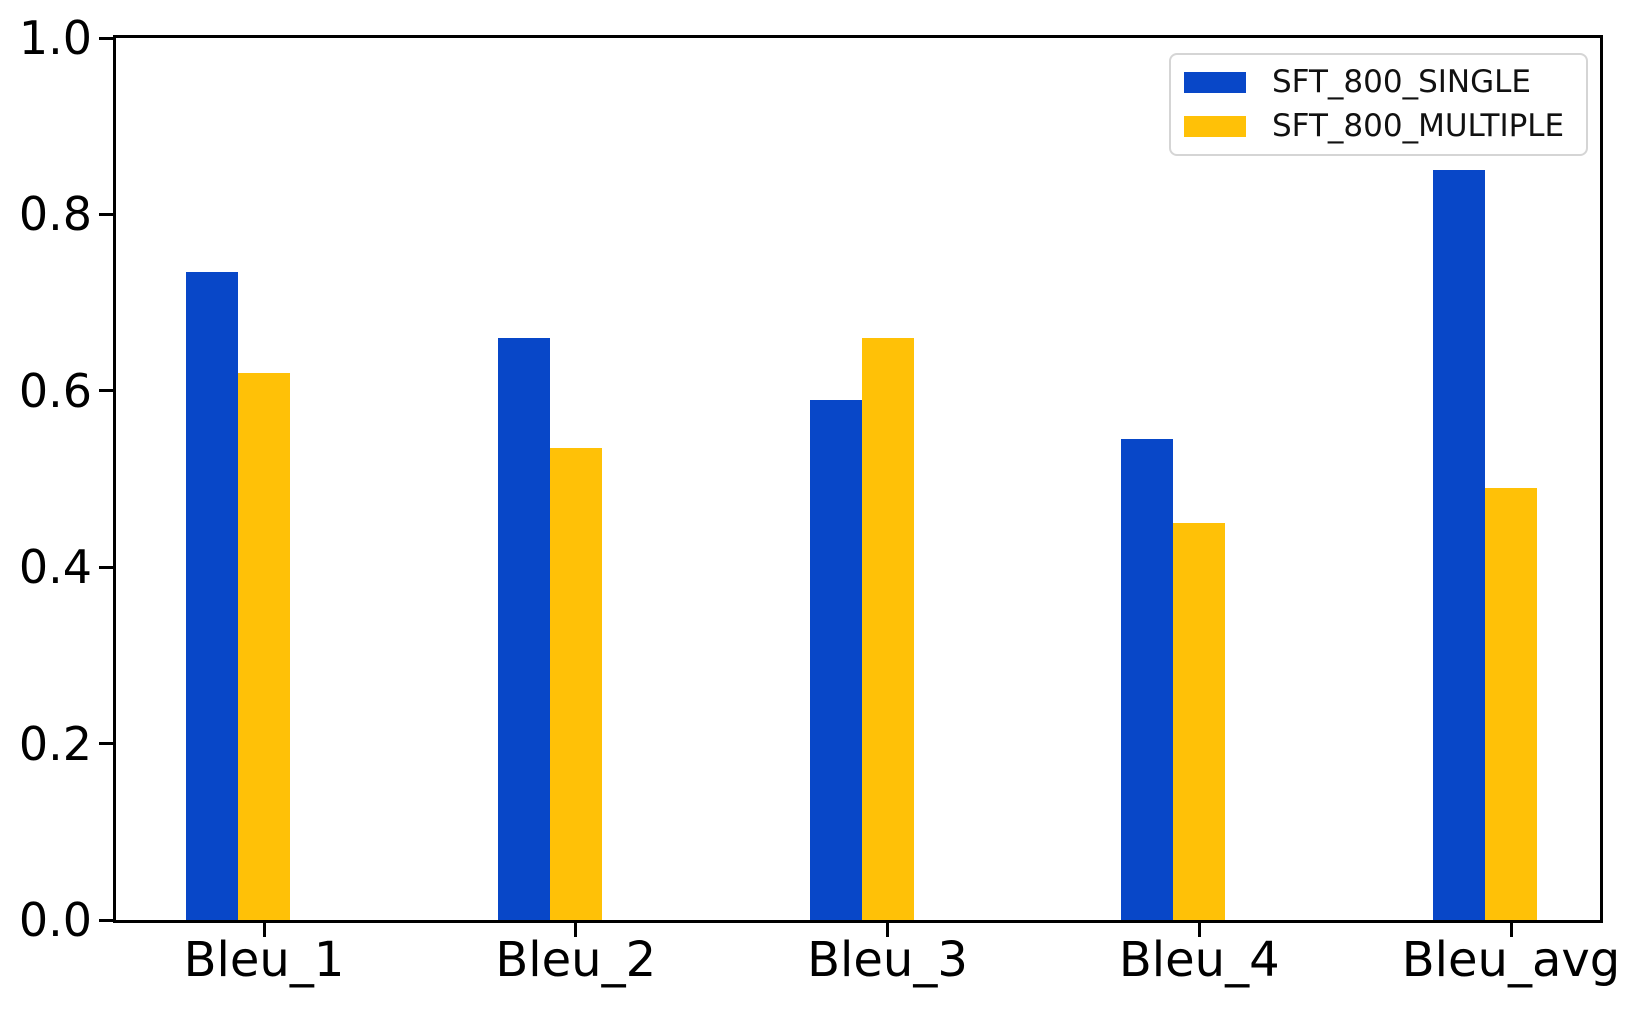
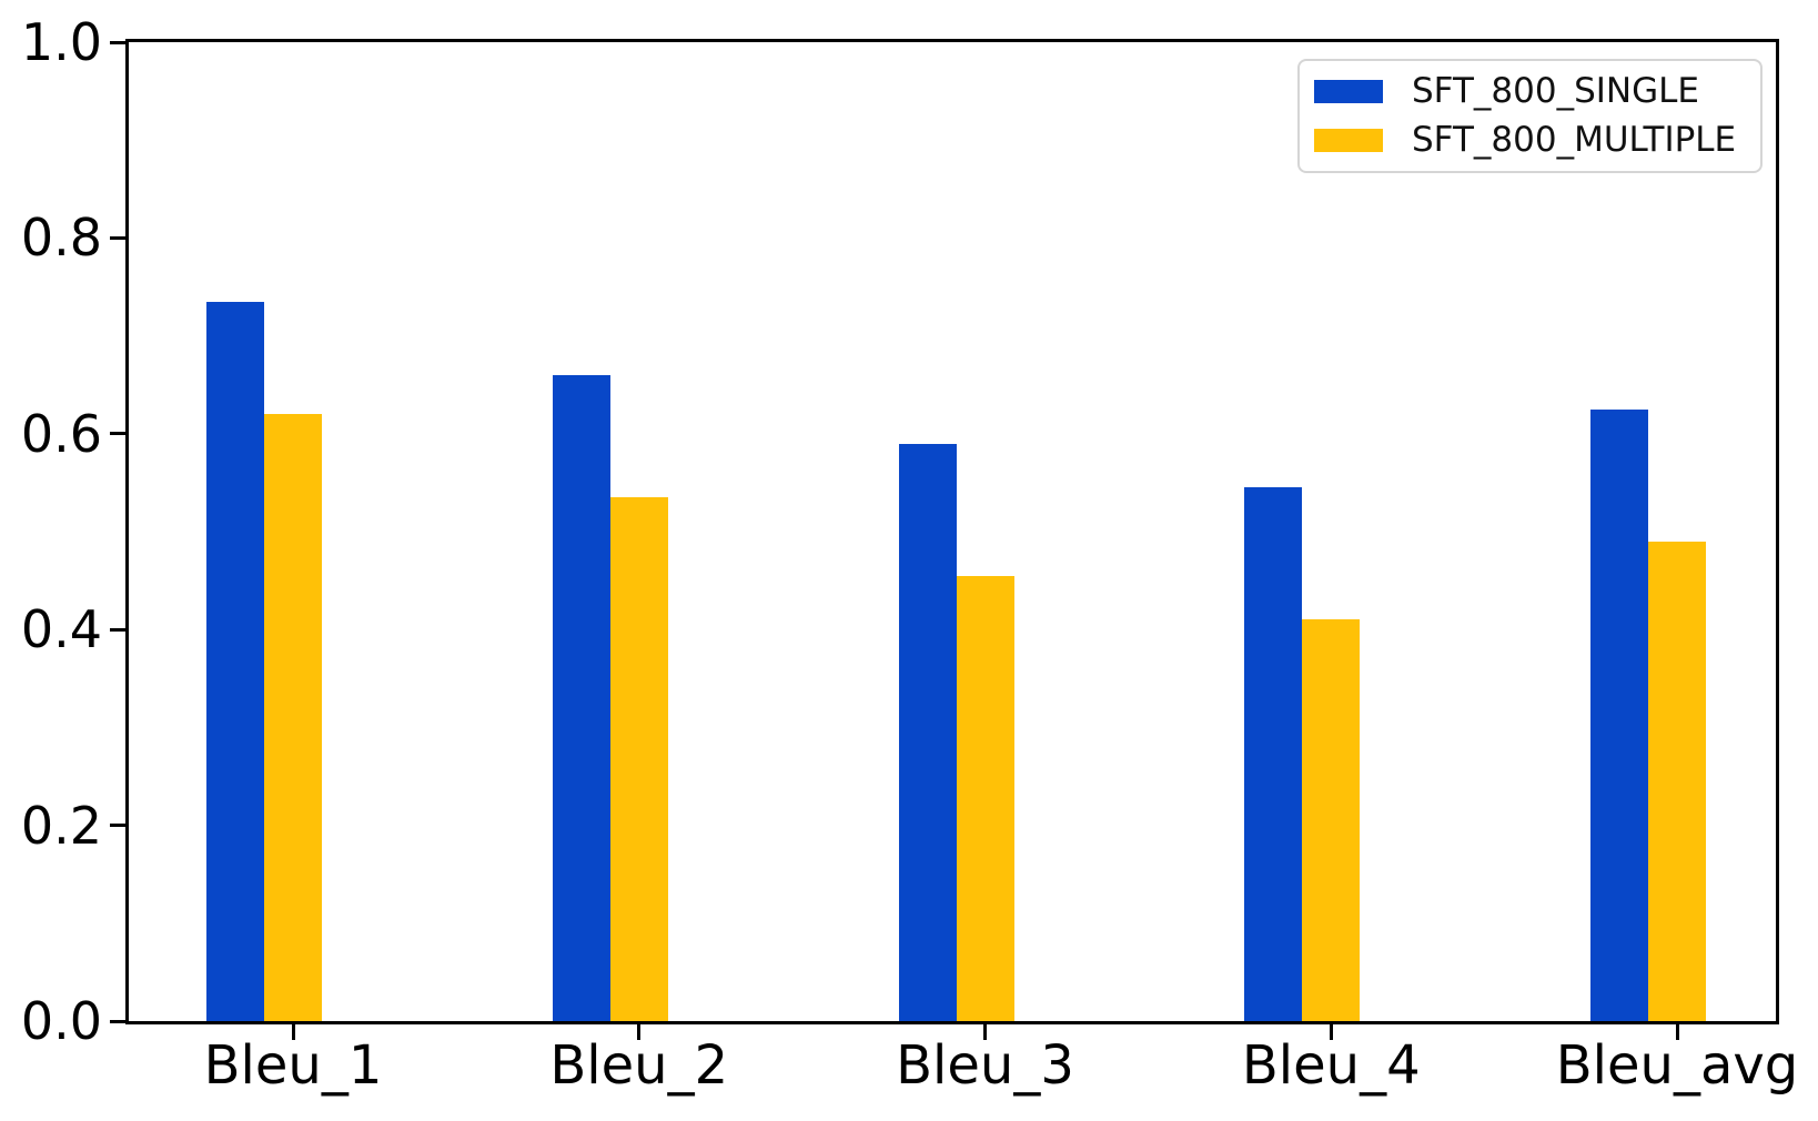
SFT_800_MULTIPLE/Bleu_3: 0.66 -> 0.46
SFT_800_MULTIPLE/Bleu_4: 0.45 -> 0.41
SFT_800_SINGLE/Bleu_avg: 0.85 -> 0.62
